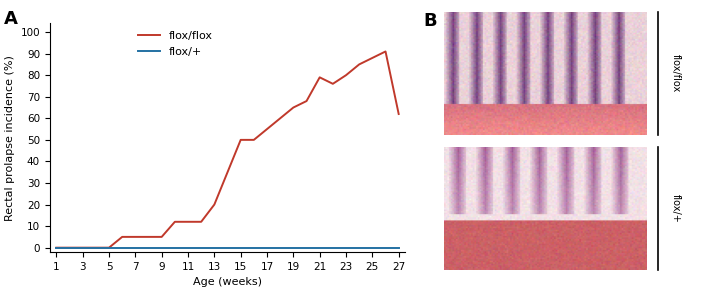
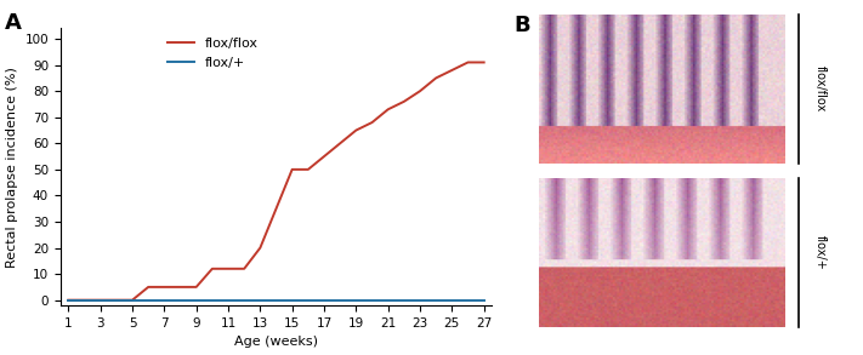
flox/flox/21: 79 -> 73
flox/flox/27: 62 -> 91
